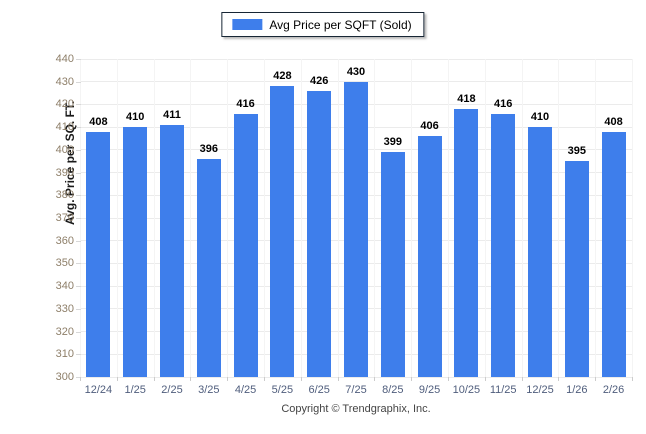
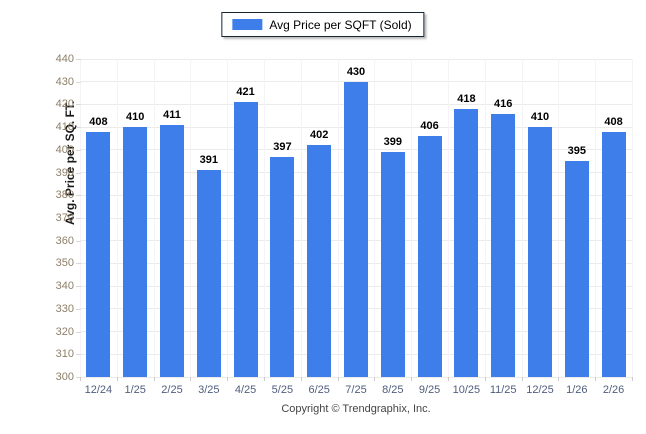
3/25: 396 -> 391
4/25: 416 -> 421
5/25: 428 -> 397
6/25: 426 -> 402
